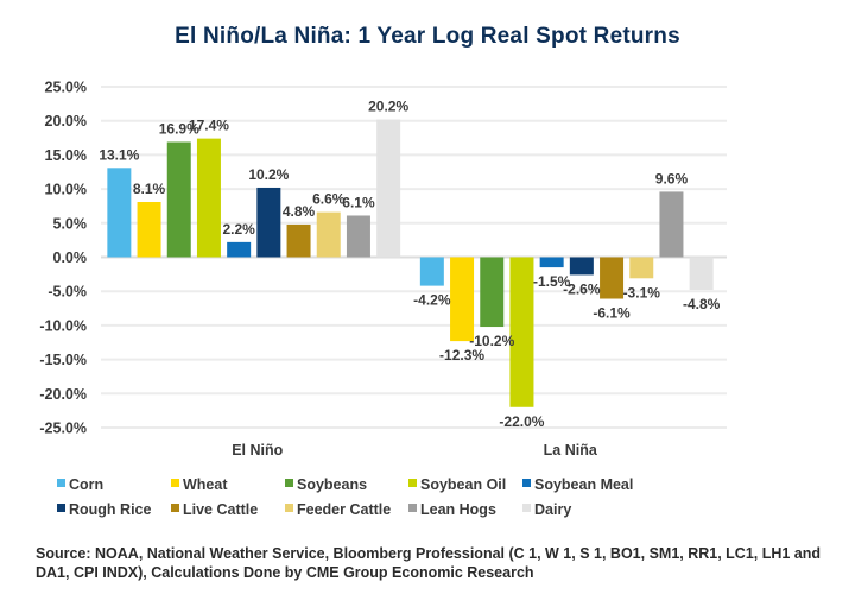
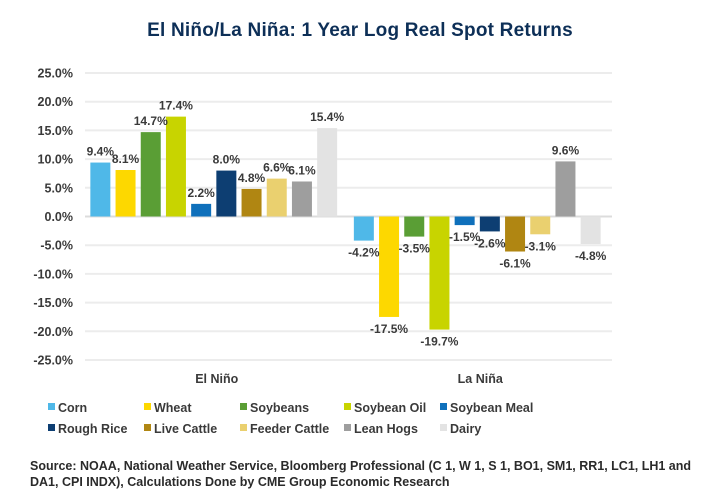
Corn/El Niño: 13.1% -> 9.4%
Soybeans/El Niño: 16.9% -> 14.7%
Rough Rice/El Niño: 10.2% -> 8.0%
Dairy/El Niño: 20.2% -> 15.4%
Wheat/La Niña: -12.3% -> -17.5%
Soybeans/La Niña: -10.2% -> -3.5%
Soybean Oil/La Niña: -22.0% -> -19.7%
